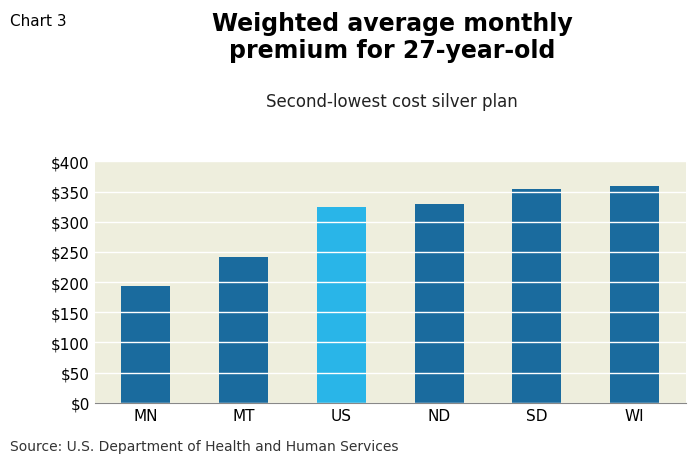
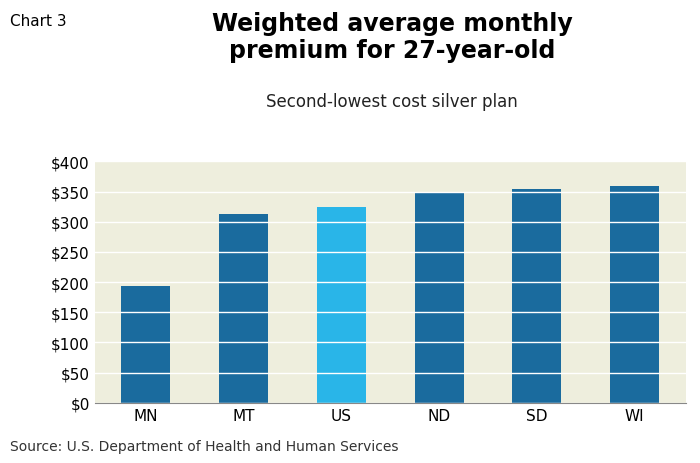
MT: $242 -> $313
ND: $330 -> $350
